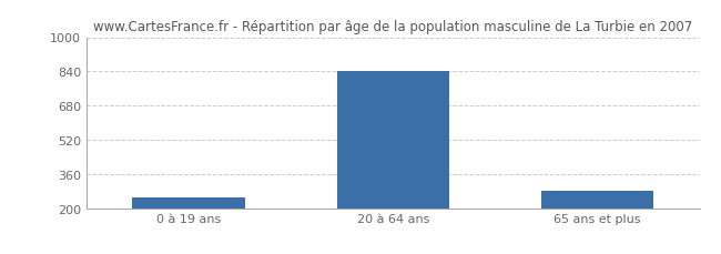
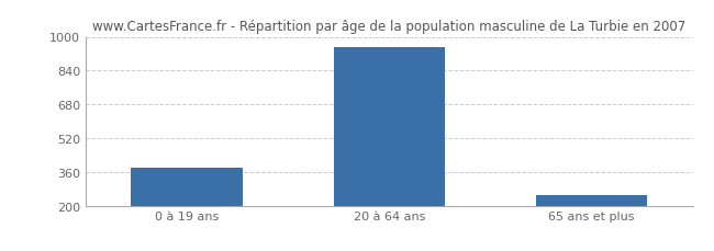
0 à 19 ans: 250 -> 380
20 à 64 ans: 840 -> 950
65 ans et plus: 280 -> 250
